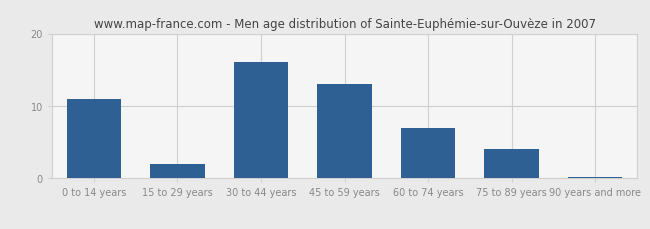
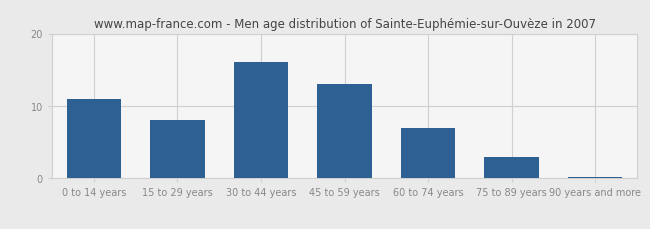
15 to 29 years: 2.0 -> 8.0
75 to 89 years: 4.0 -> 3.0
